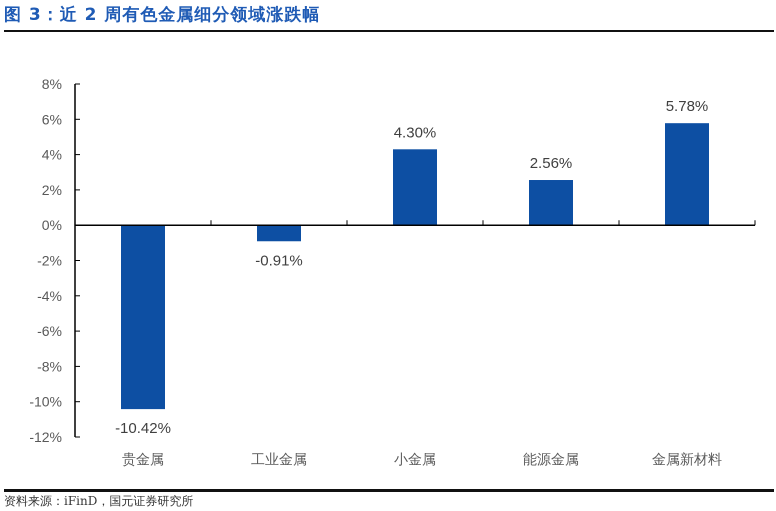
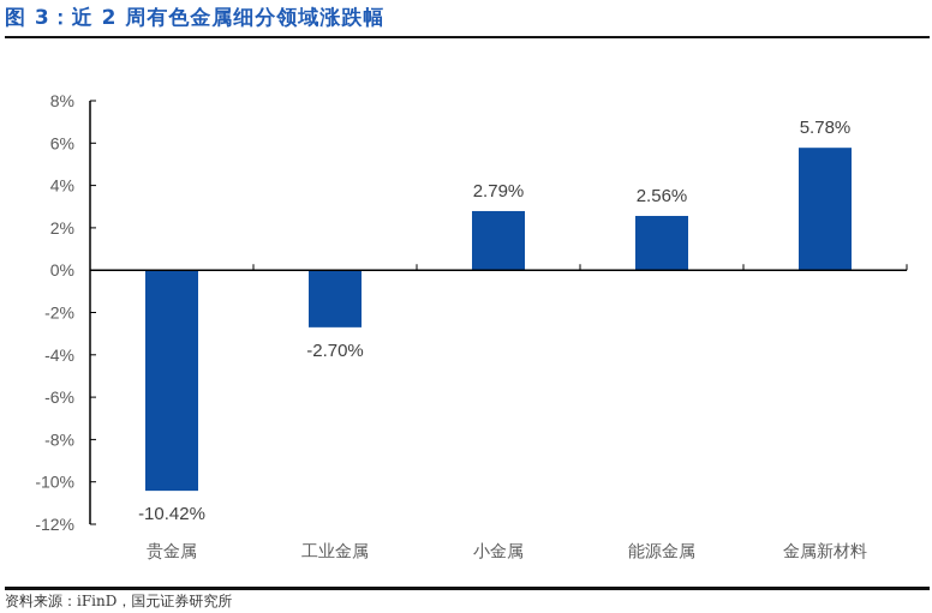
工业金属: -0.91% -> -2.70%
小金属: 4.30% -> 2.79%
